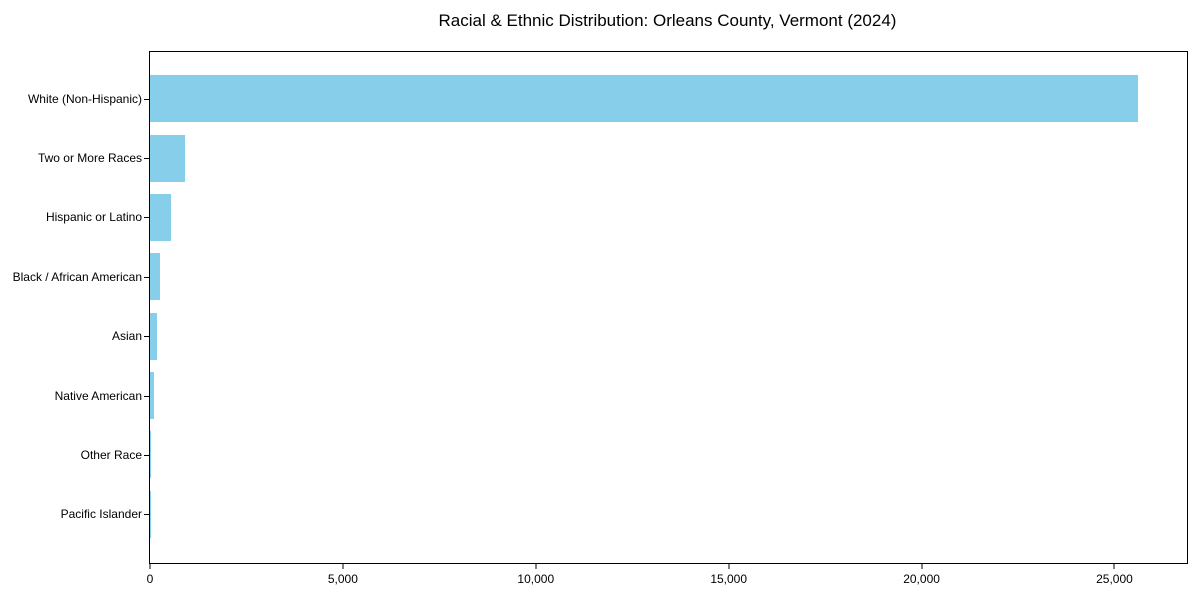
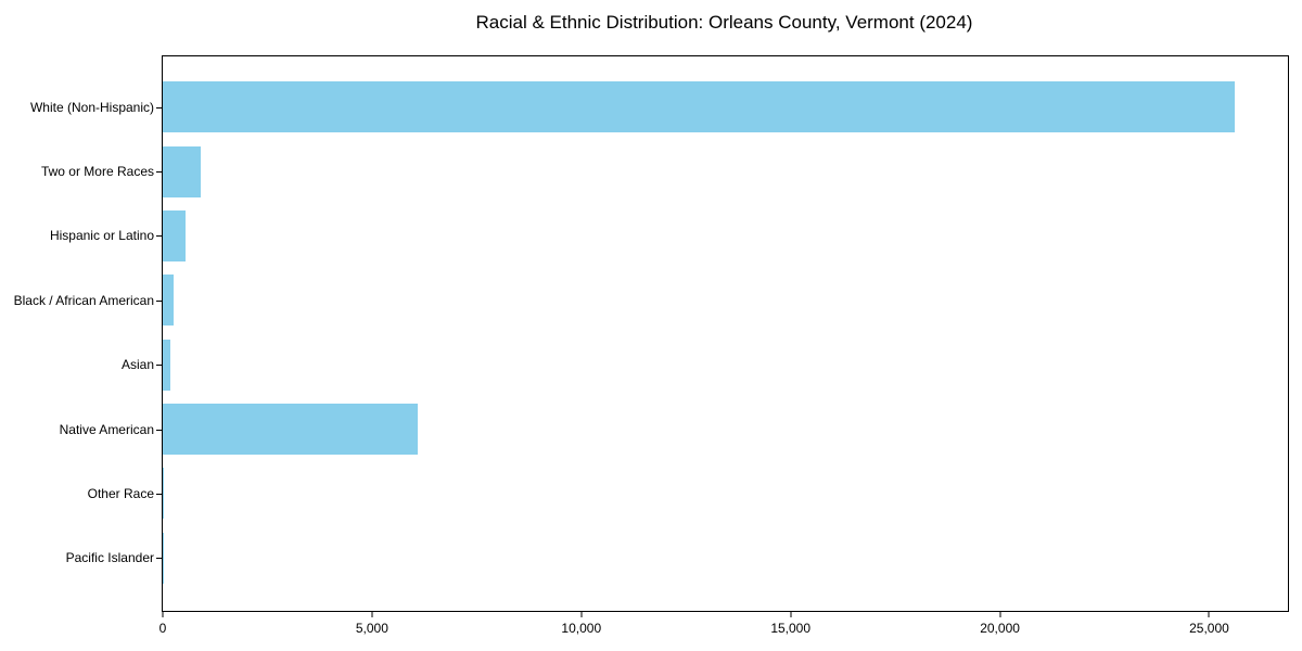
Native American: 100 -> 6100
